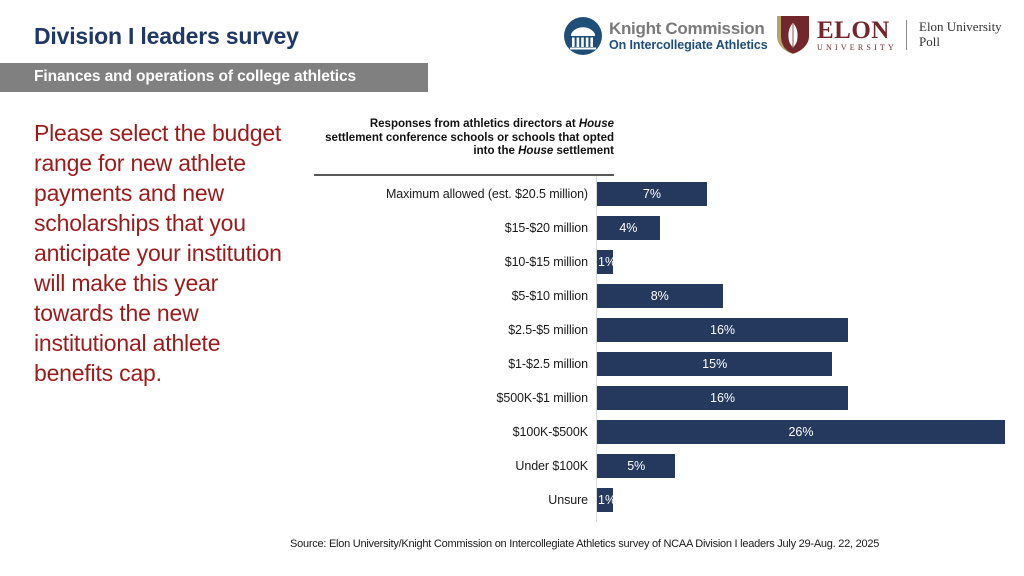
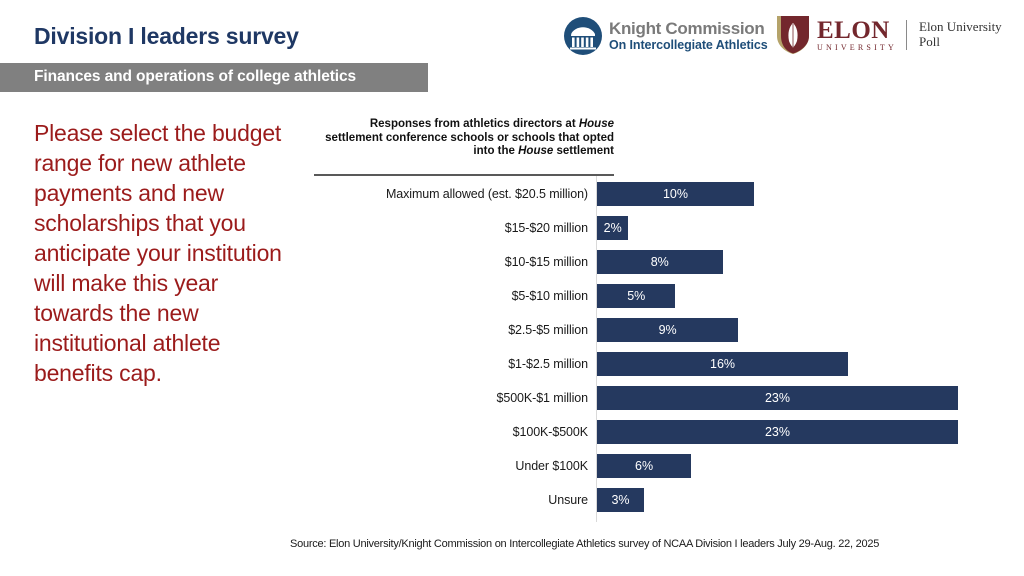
Maximum allowed (est. $20.5 million): 7% -> 10%
$15-$20 million: 4% -> 2%
$10-$15 million: 1% -> 8%
$5-$10 million: 8% -> 5%
$2.5-$5 million: 16% -> 9%
$1-$2.5 million: 15% -> 16%
$500K-$1 million: 16% -> 23%
$100K-$500K: 26% -> 23%
Under $100K: 5% -> 6%
Unsure: 1% -> 3%
